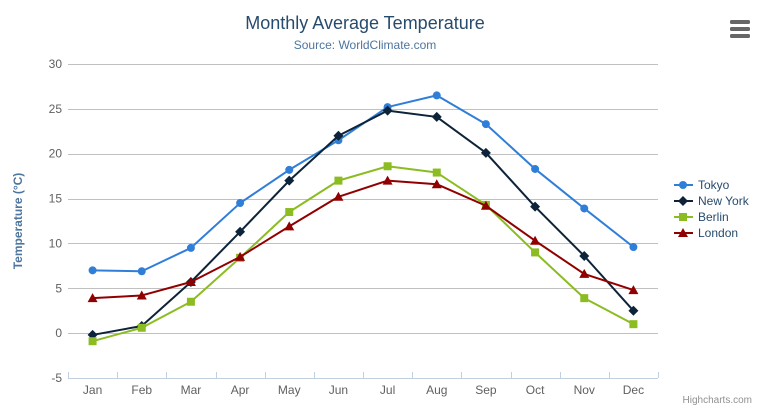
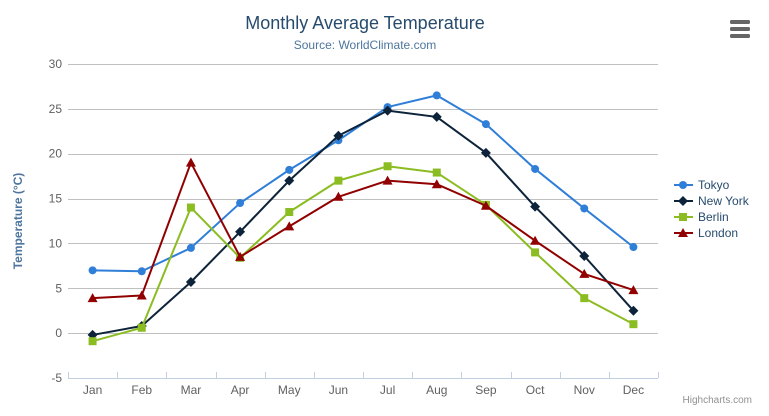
Berlin/Mar: 4 -> 14
London/Mar: 6 -> 19
